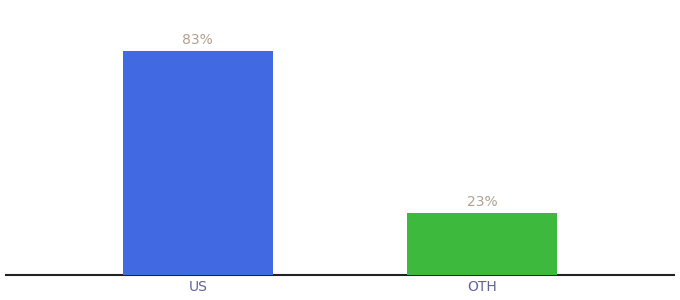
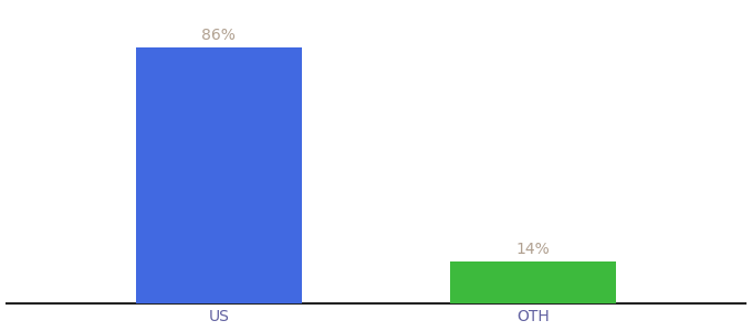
US: 83% -> 86%
OTH: 23% -> 14%
